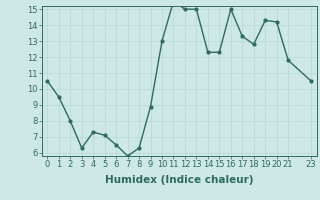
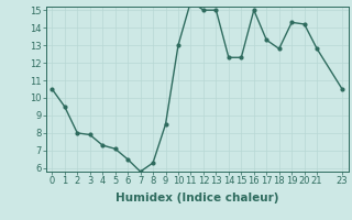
3: 6.3 -> 7.9
9: 8.9 -> 8.5
21: 11.8 -> 12.8
